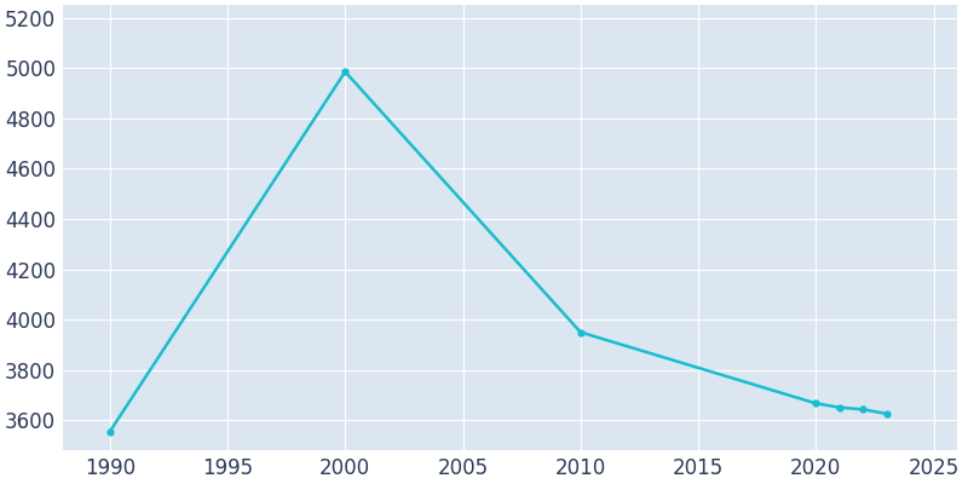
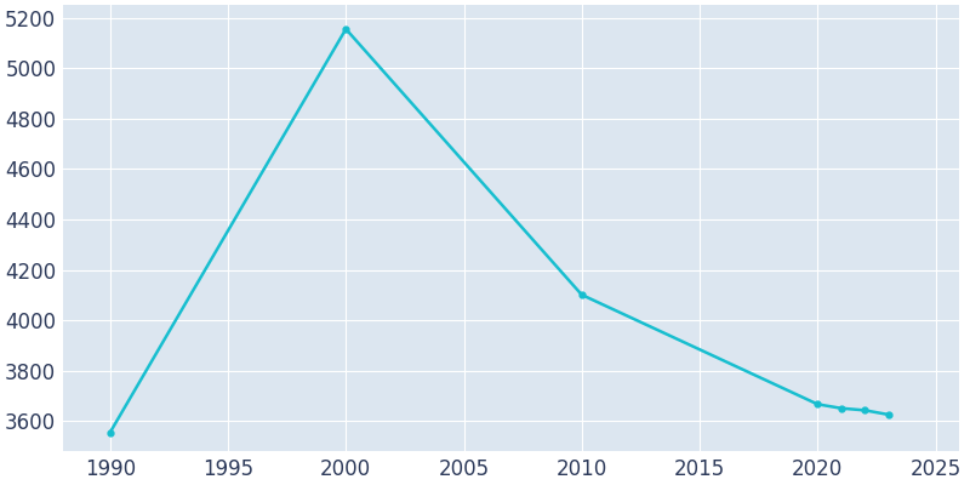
2000: 4985 -> 5155
2010: 3950 -> 4101
